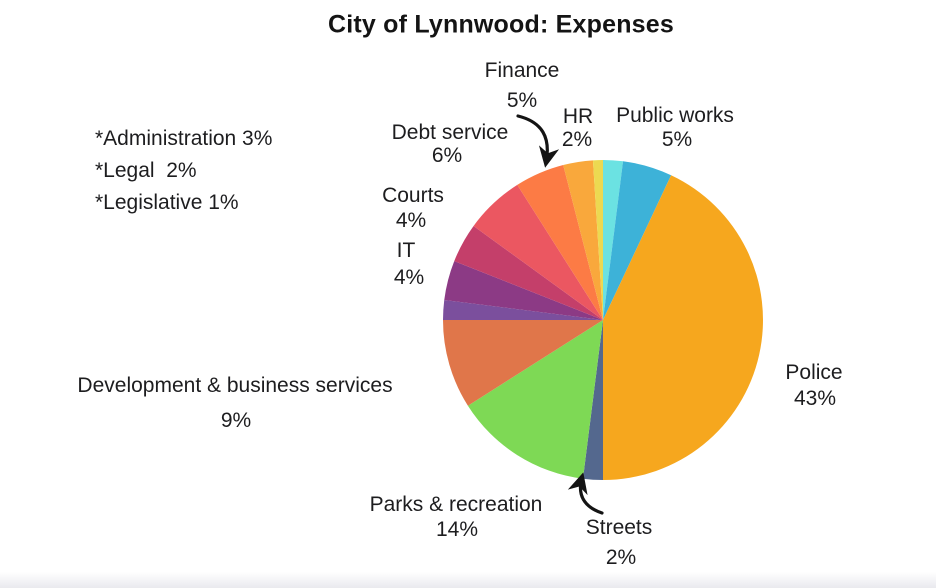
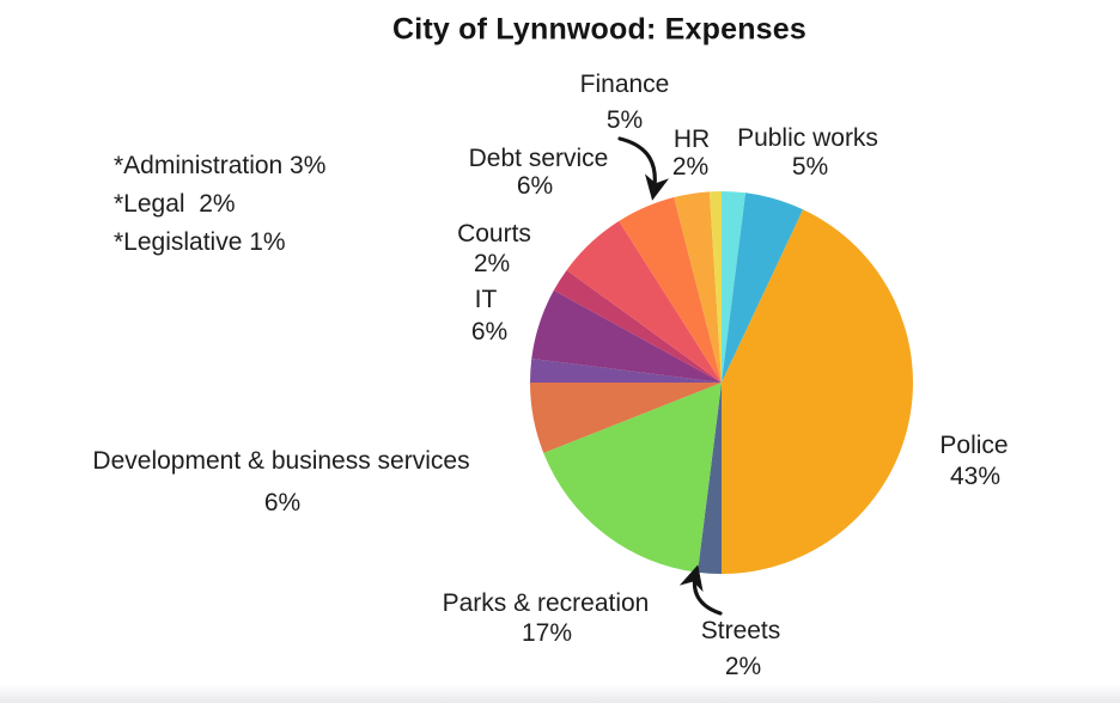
Parks & recreation: 14% -> 17%
Development & business services: 9% -> 6%
IT: 4% -> 6%
Courts: 4% -> 2%
